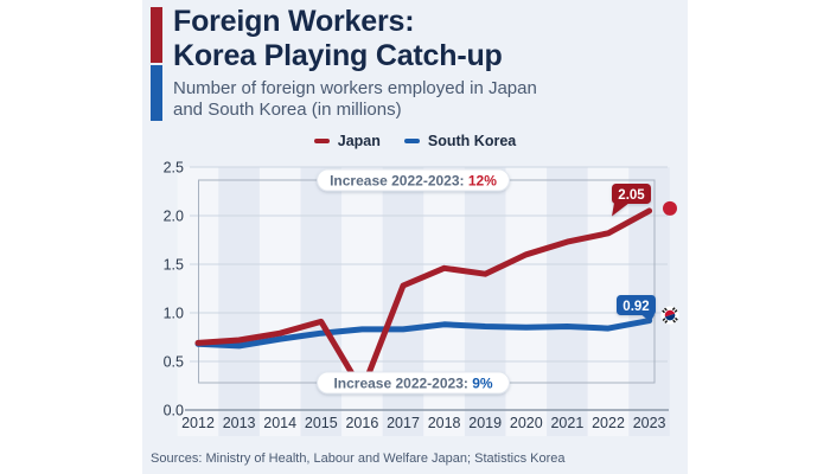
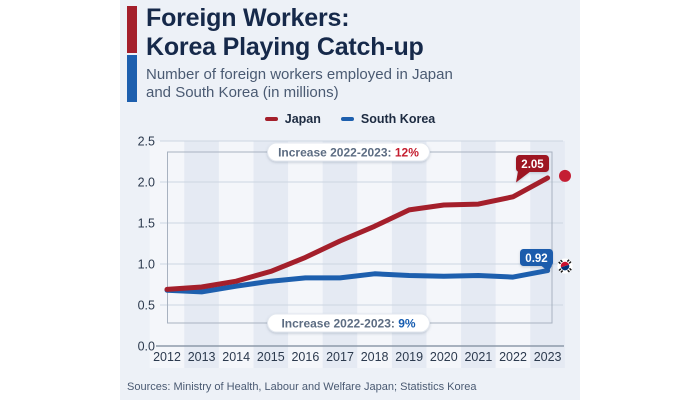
Japan/2016: 0.2 -> 1.1
Japan/2019: 1.4 -> 1.7
Japan/2020: 1.6 -> 1.7
